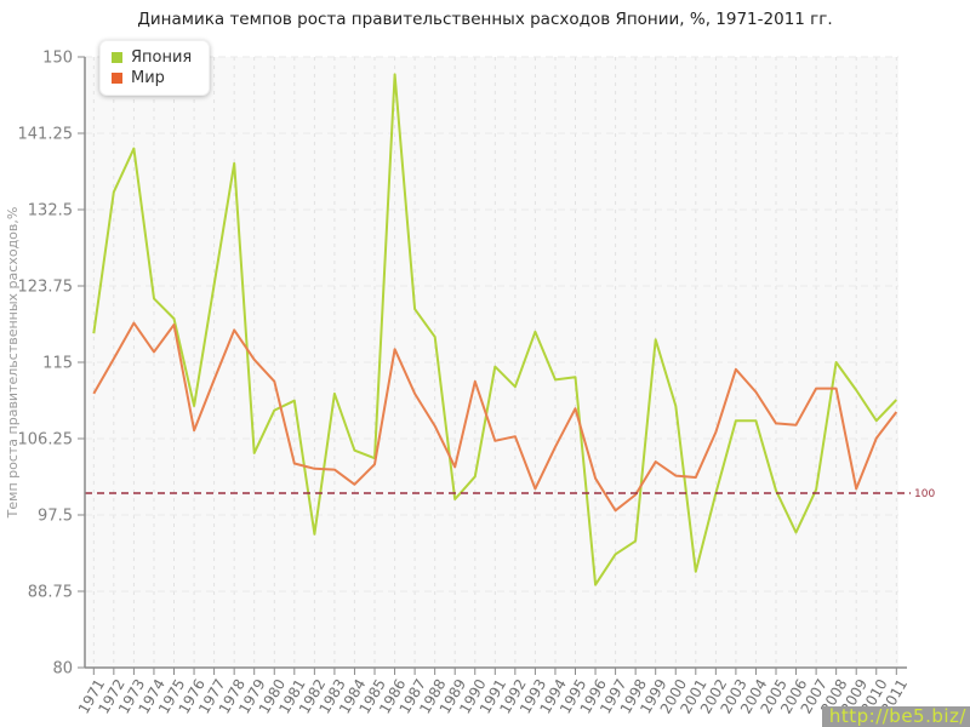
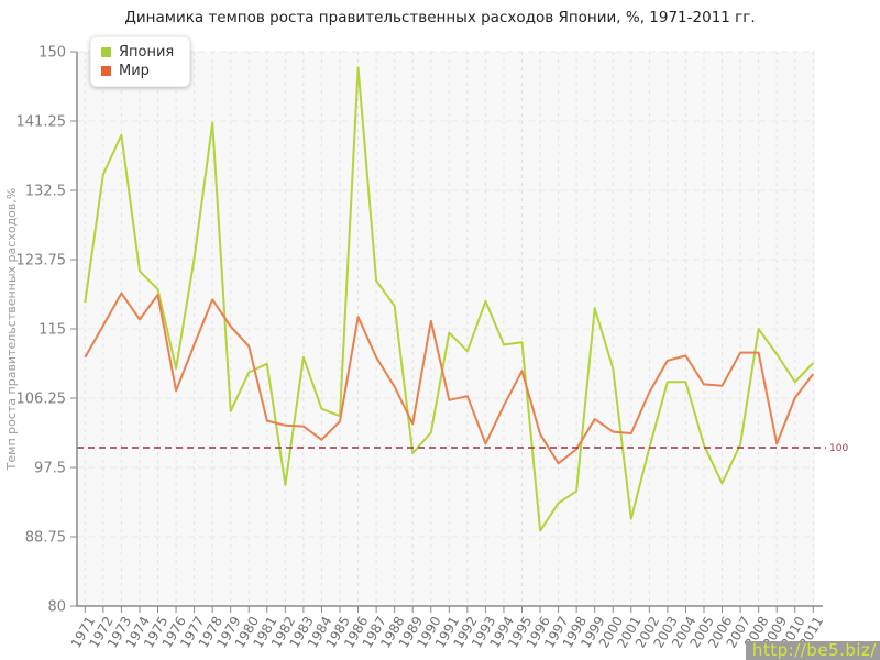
Япония/1978: 138 -> 141
Мир/1990: 113 -> 116
Мир/2003: 114 -> 111
